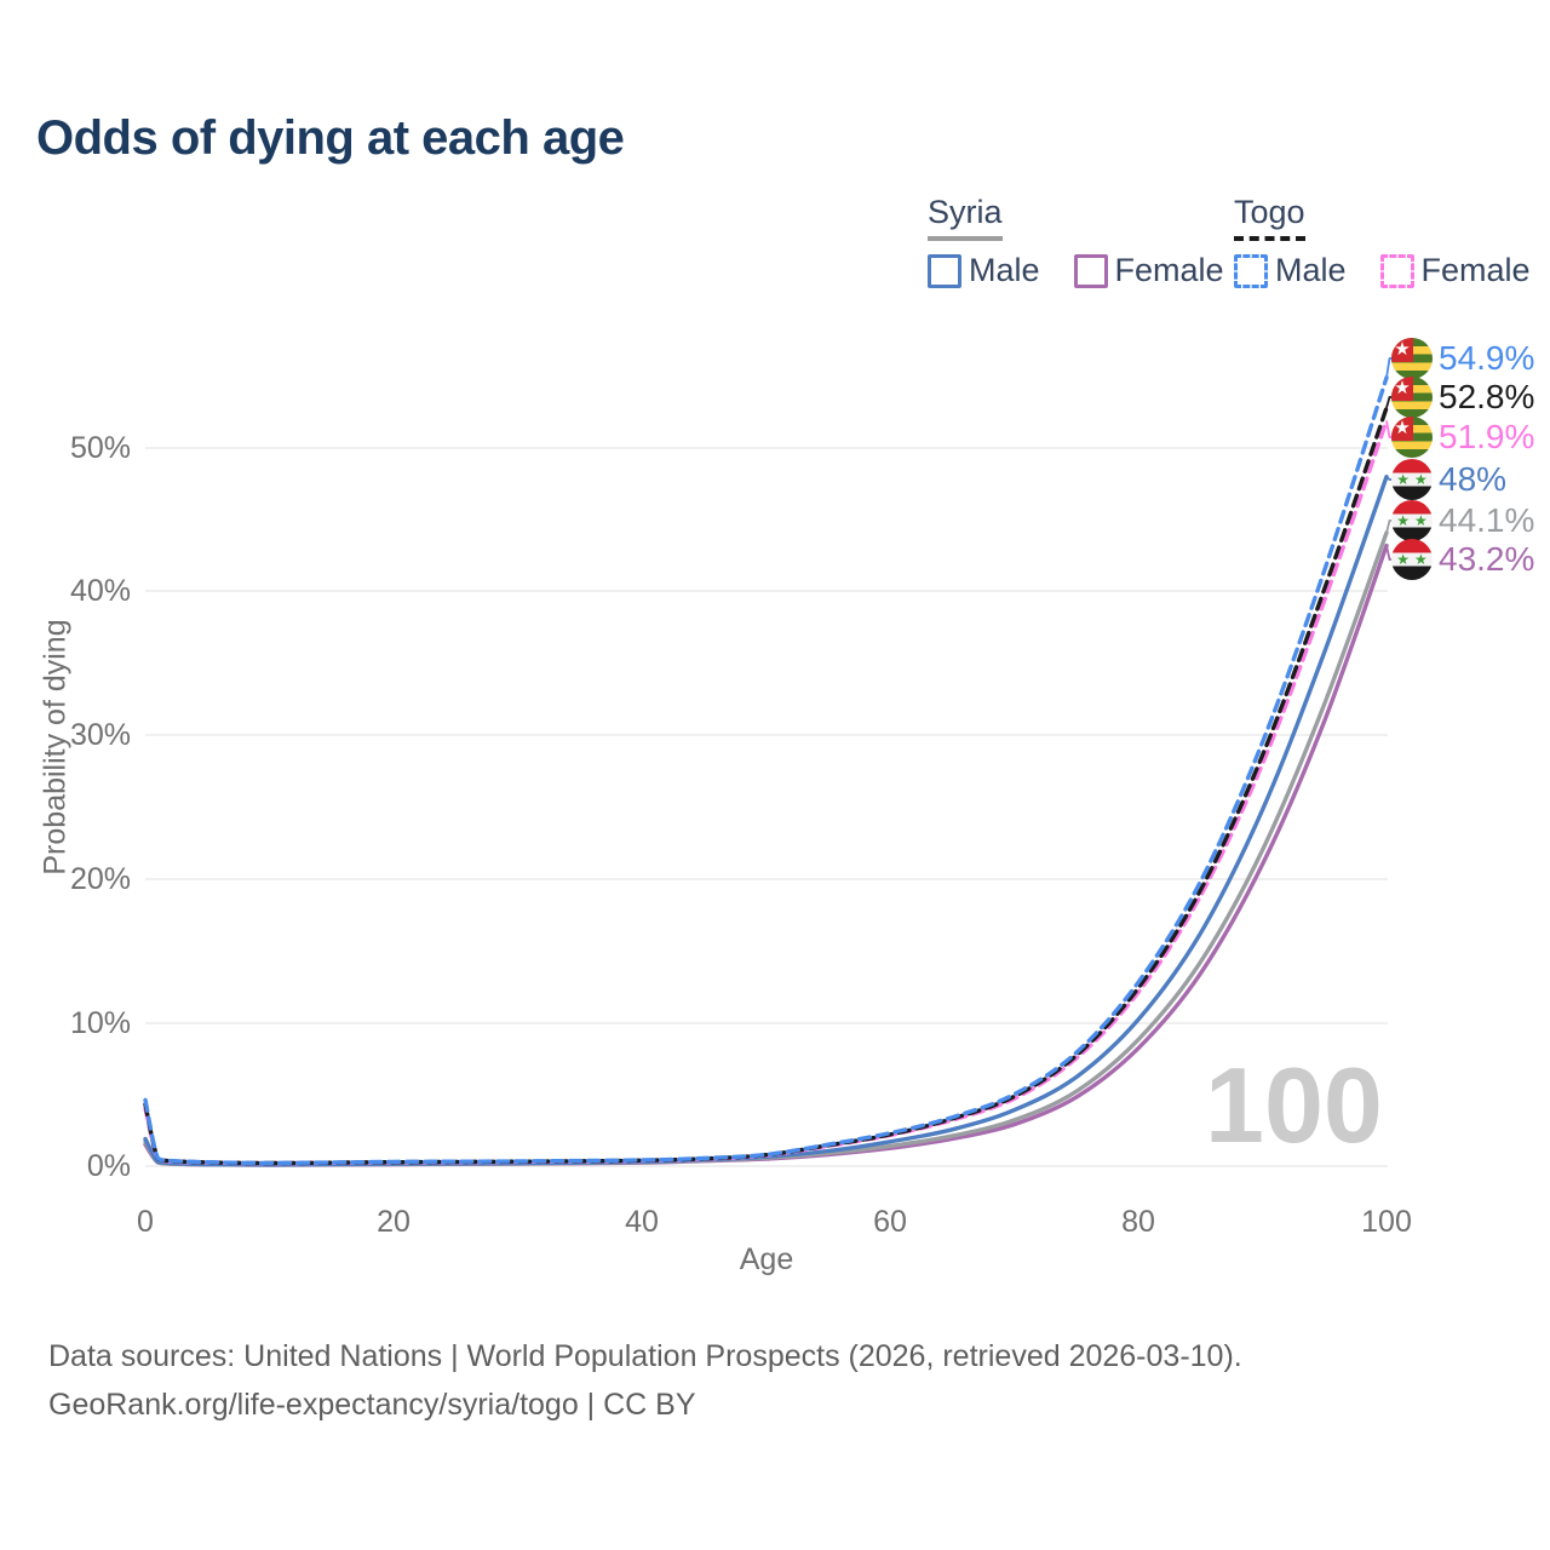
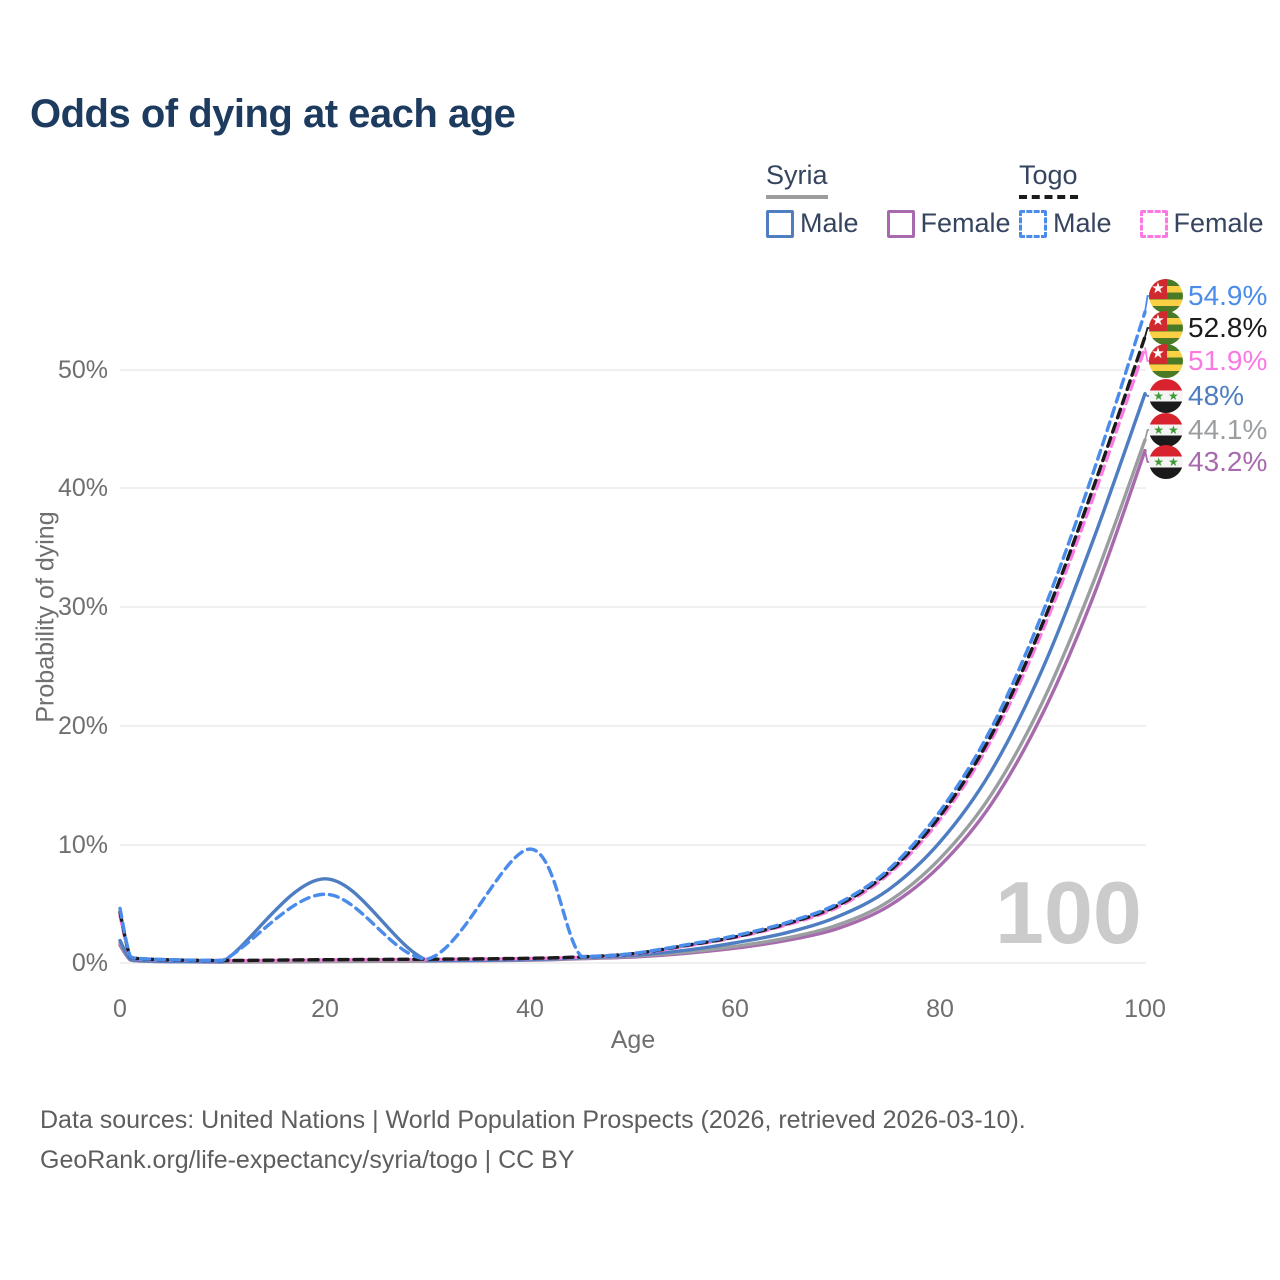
Togo Male/20: 0.3% -> 5.8%
Syria Male/20: 0.2% -> 7.1%
Togo Male/40: 0.4% -> 9.6%
